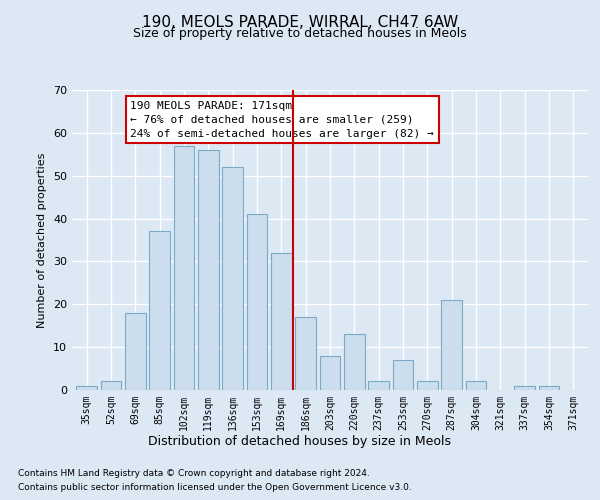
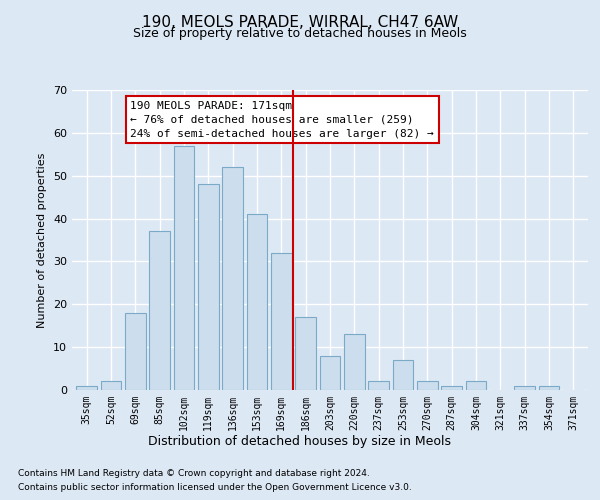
119sqm: 56 -> 48
287sqm: 21 -> 1
